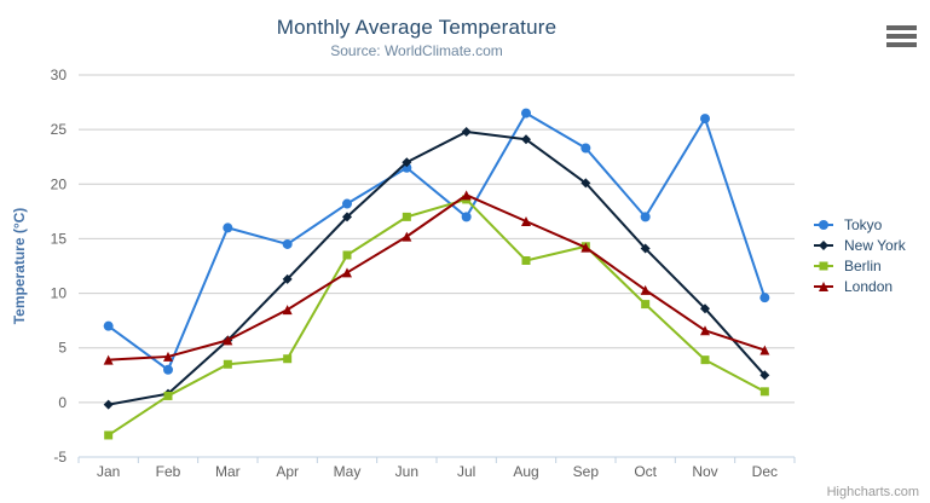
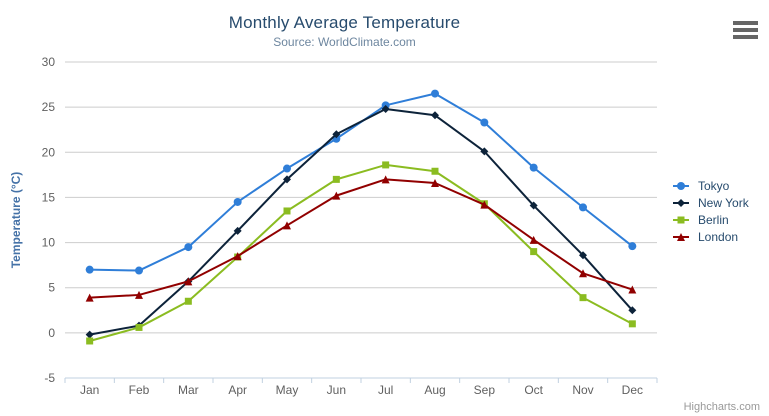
Berlin/Jan: -3 -> -1
Tokyo/Feb: 3 -> 7
Tokyo/Mar: 16 -> 10
Berlin/Apr: 4 -> 8
Tokyo/Jul: 17 -> 25
London/Jul: 19 -> 17
Berlin/Aug: 13 -> 18
Tokyo/Oct: 17 -> 18
Tokyo/Nov: 26 -> 14
